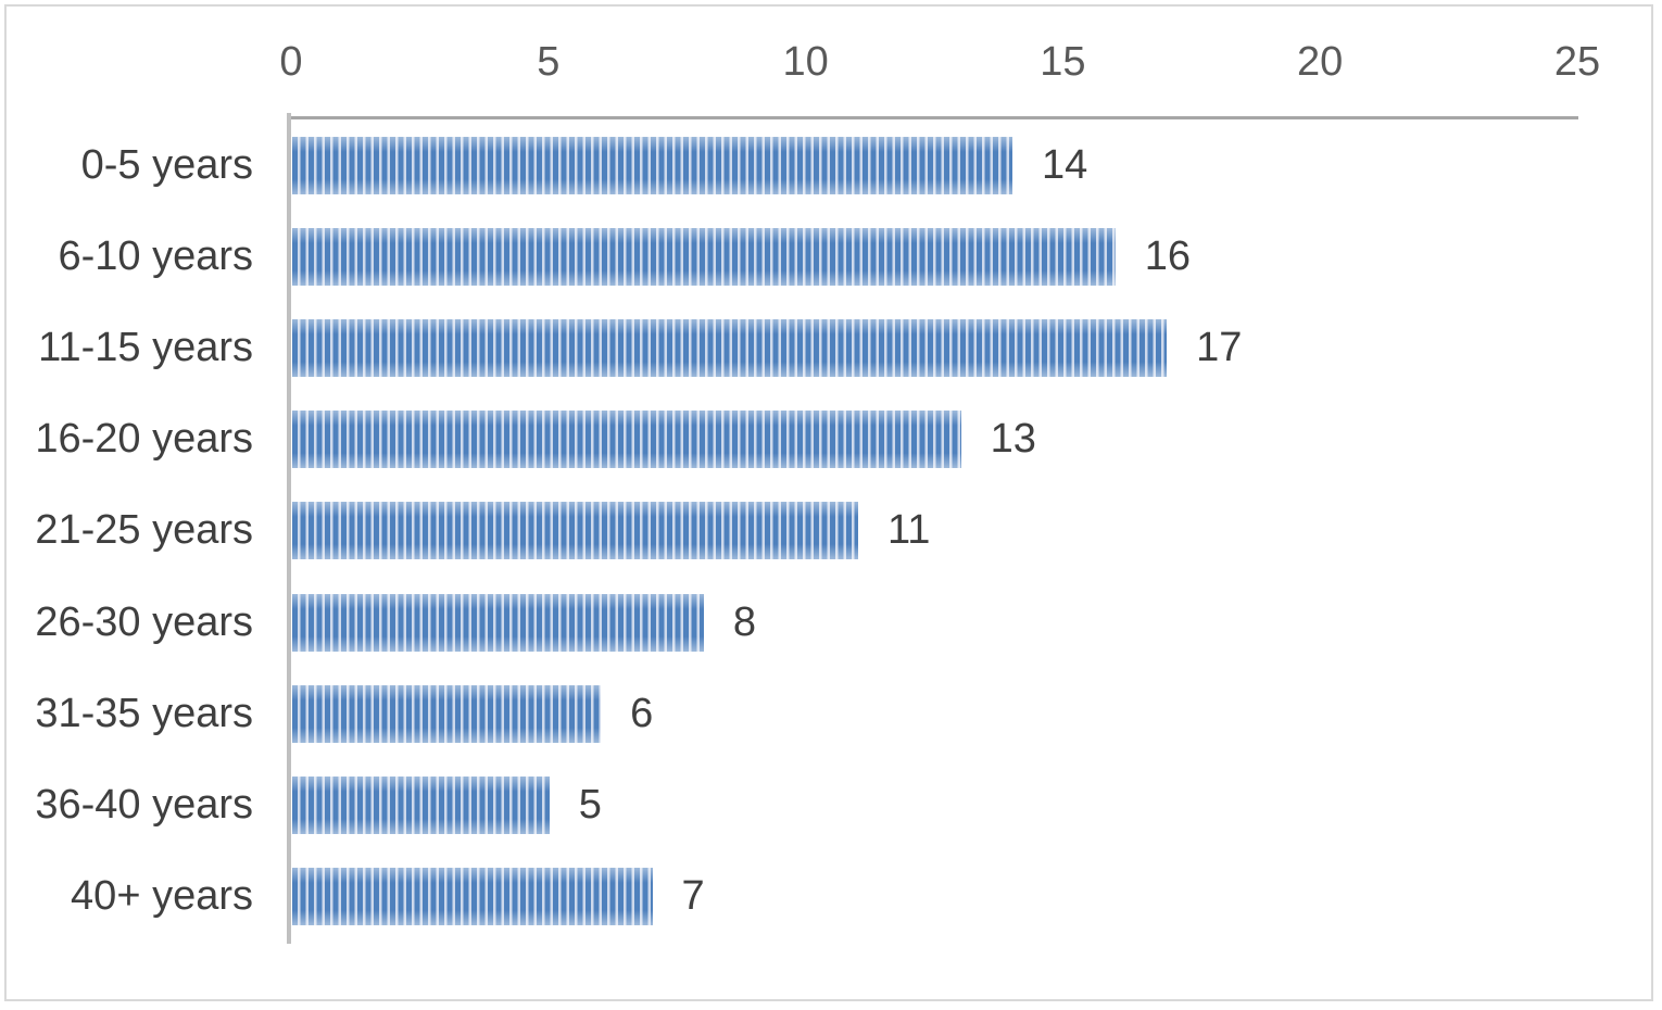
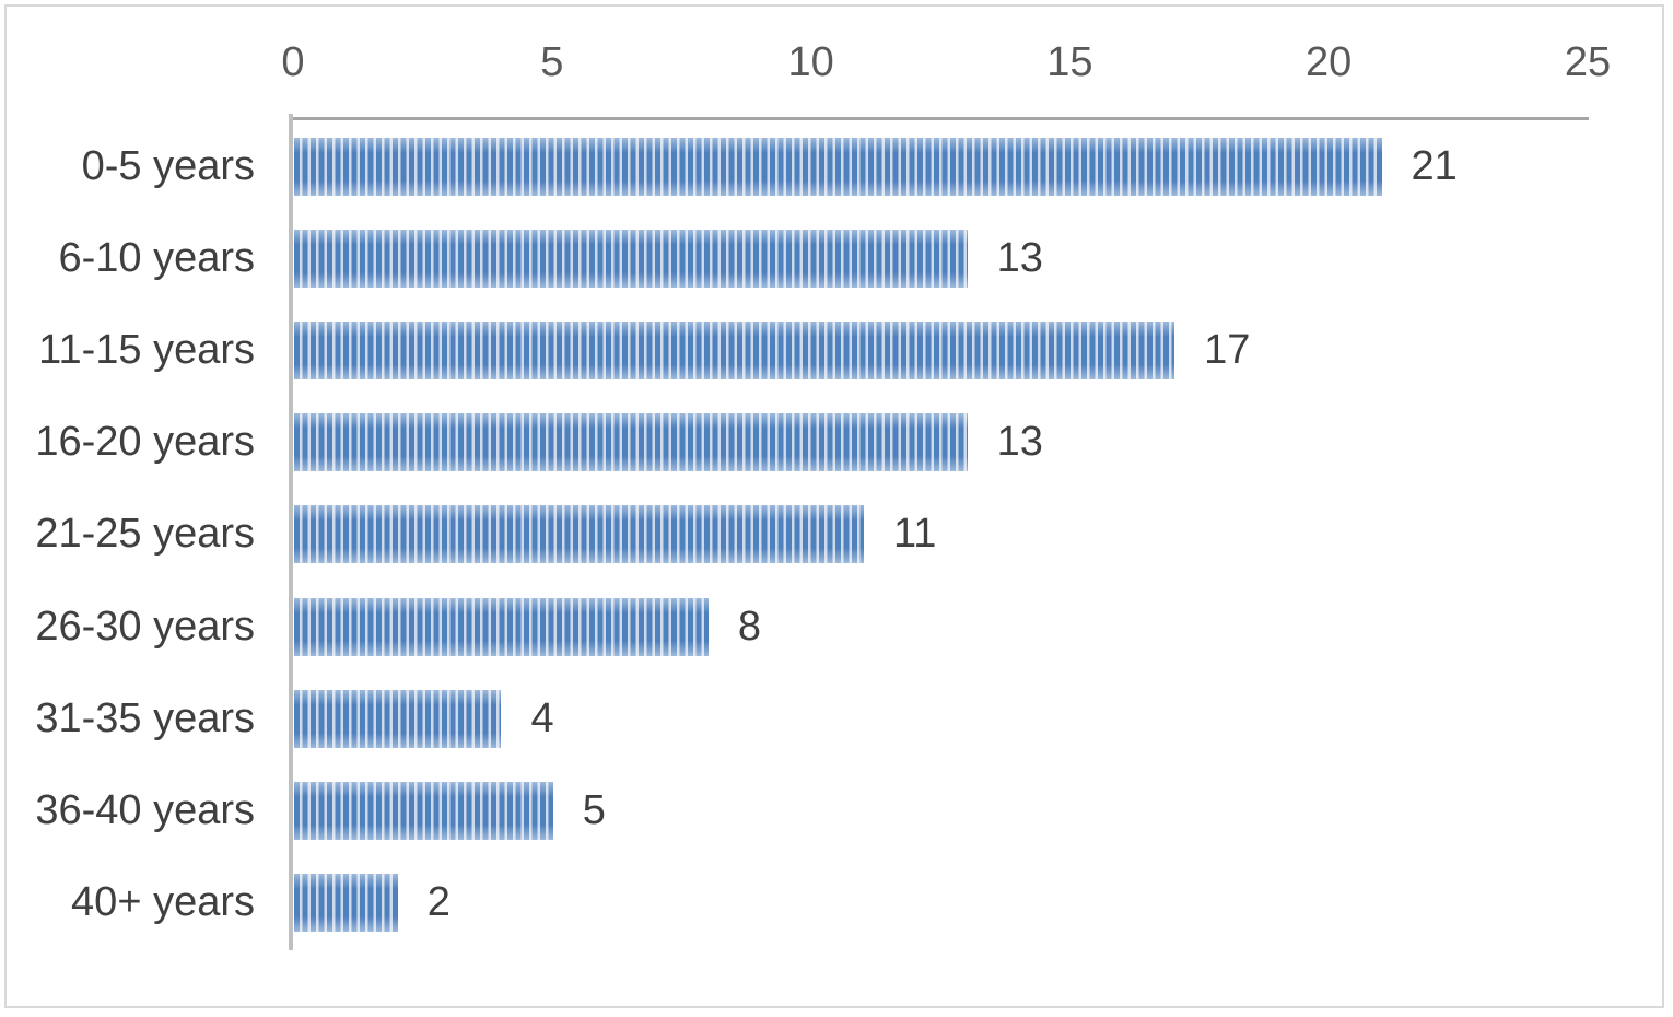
0-5 years: 14 -> 21
6-10 years: 16 -> 13
31-35 years: 6 -> 4
40+ years: 7 -> 2
